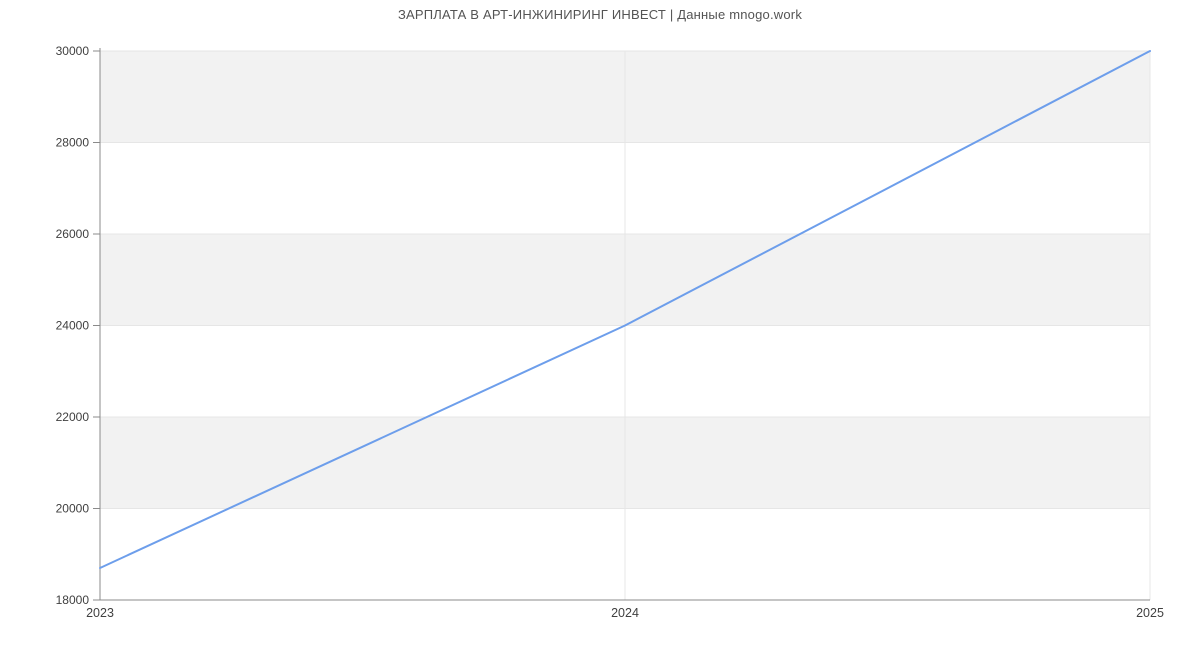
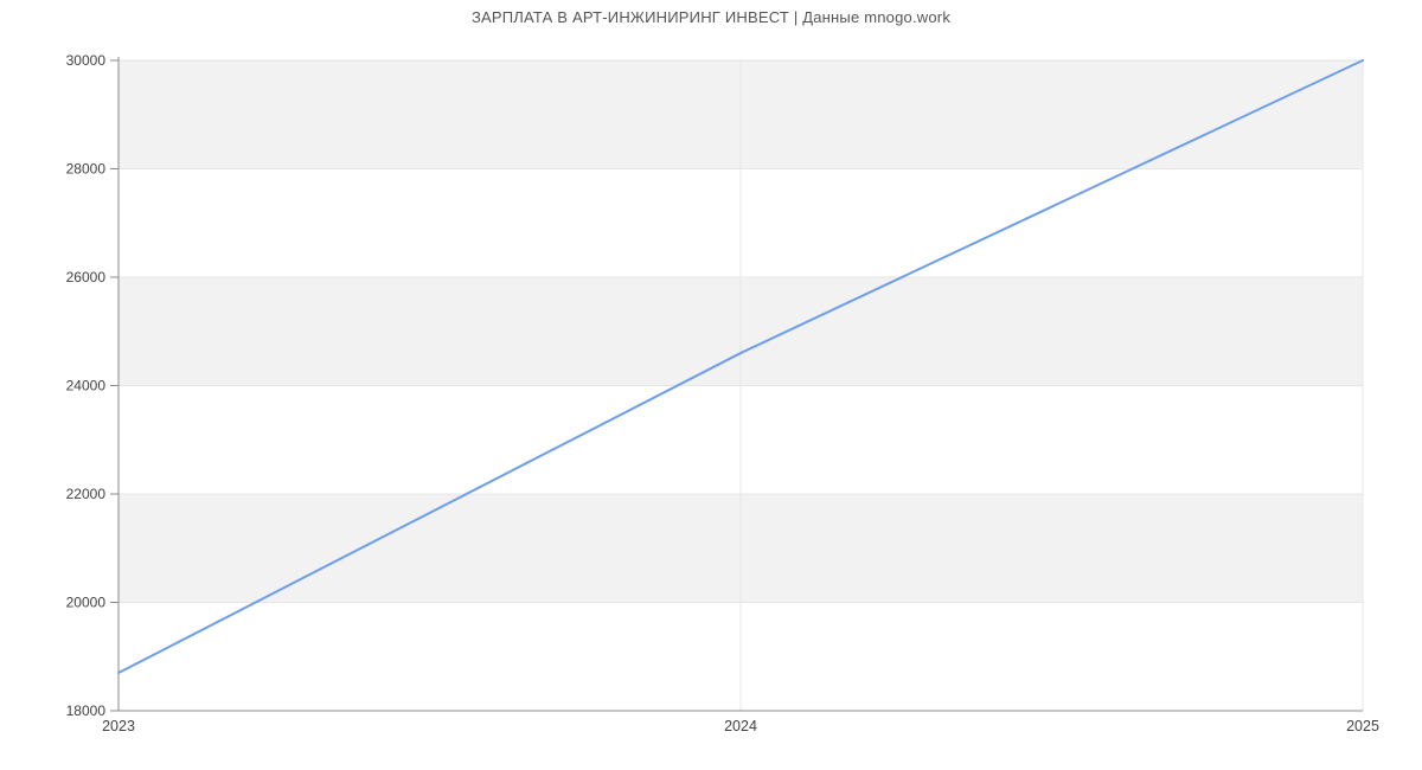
2024: 24000 -> 24600
